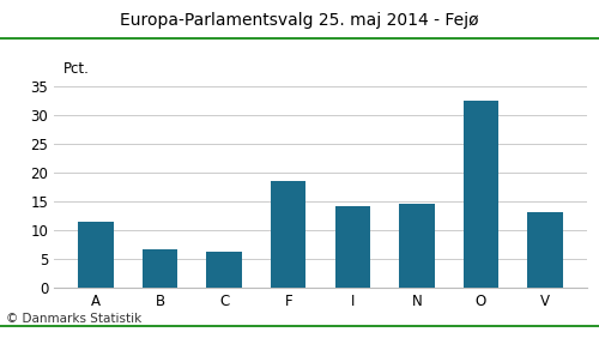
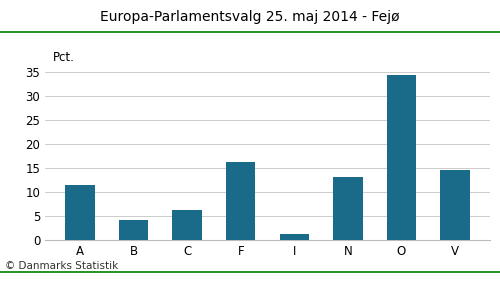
B: 6.5 -> 4.0
F: 18.5 -> 16.1
I: 14.0 -> 1.2
N: 14.5 -> 13.1
O: 32.5 -> 34.3
V: 13.0 -> 14.5
